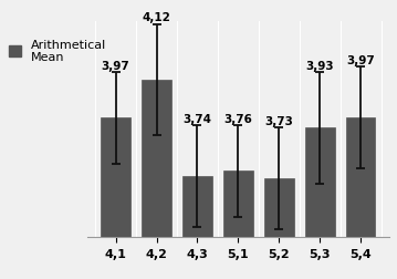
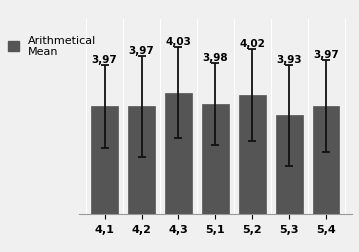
4,2: 4,12 -> 3,97
4,3: 3,74 -> 4,03
5,1: 3,76 -> 3,98
5,2: 3,73 -> 4,02
